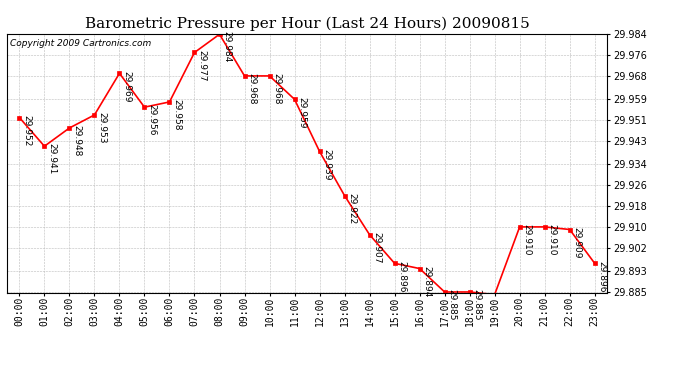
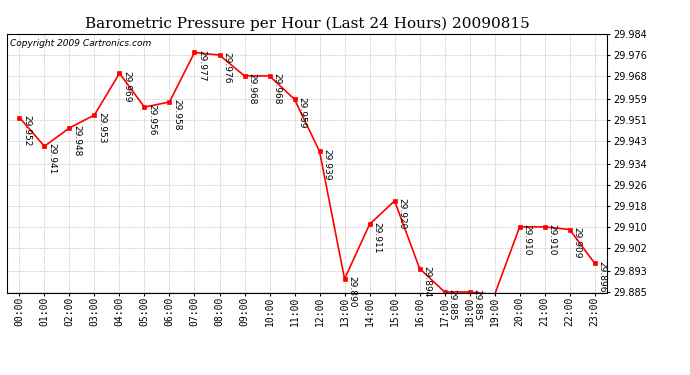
08:00: 29.984 -> 29.976
13:00: 29.922 -> 29.890
14:00: 29.907 -> 29.911
15:00: 29.896 -> 29.920
